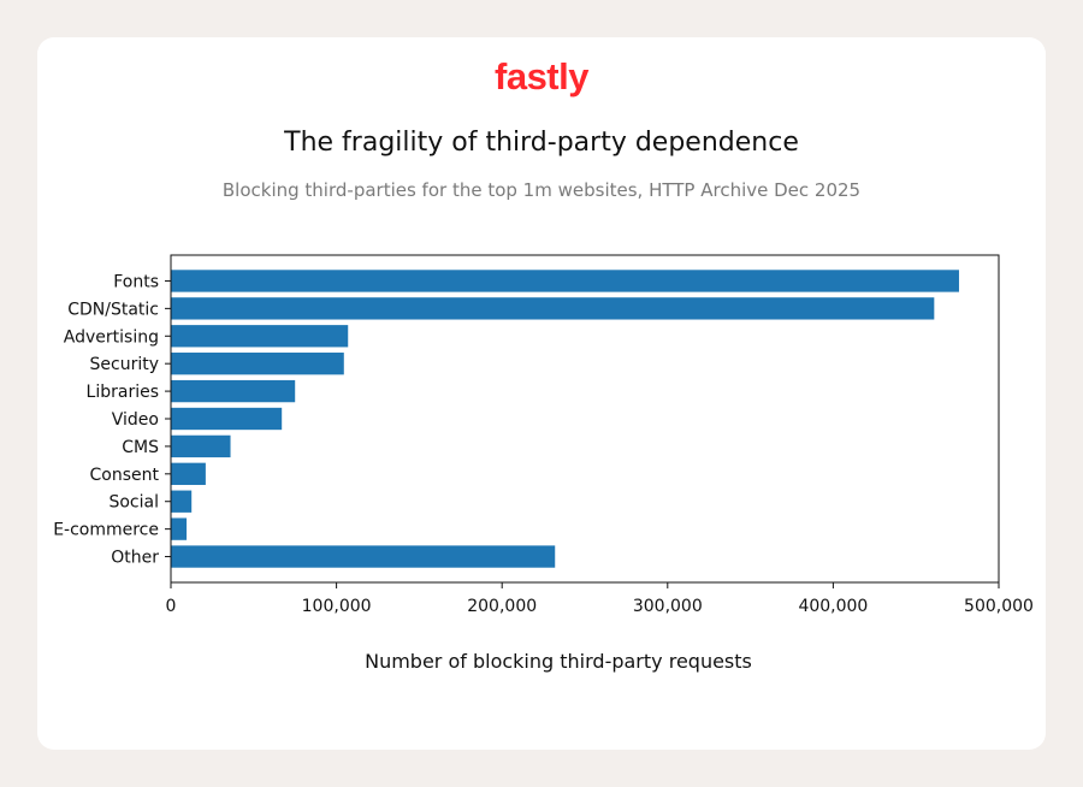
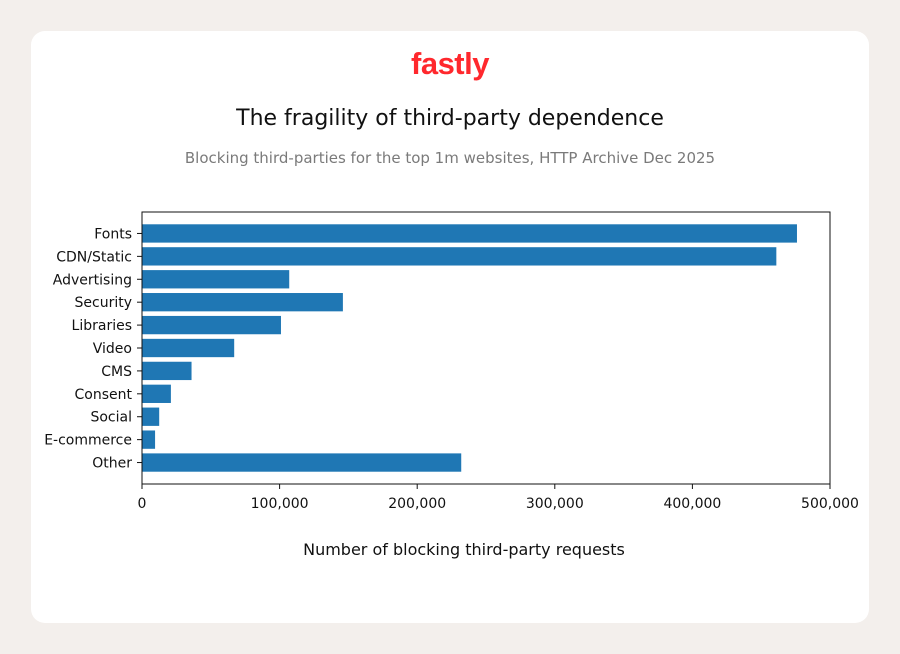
Security: 104000 -> 146000
Libraries: 75000 -> 101000
